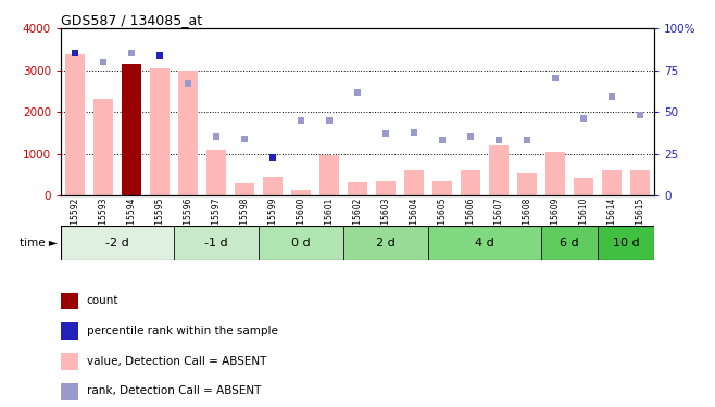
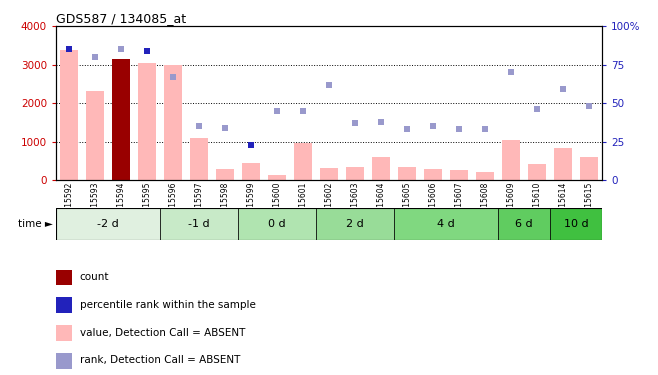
GSM15606: 600 -> 280
GSM15607: 1200 -> 250
GSM15608: 550 -> 220
GSM15614: 600 -> 820
